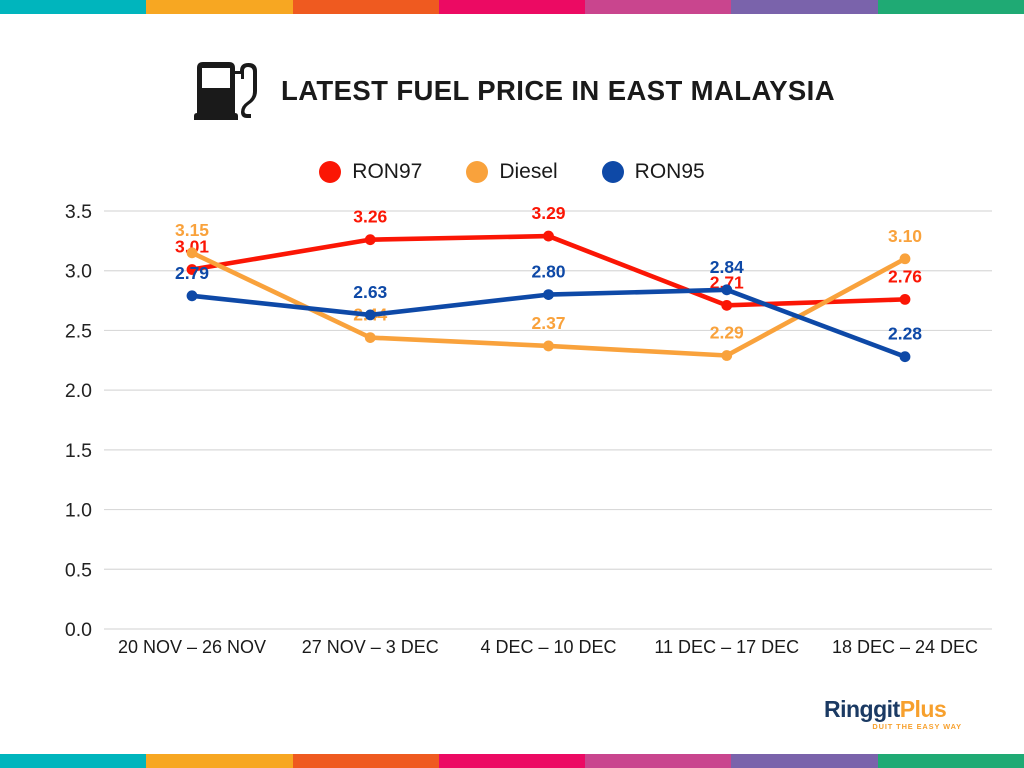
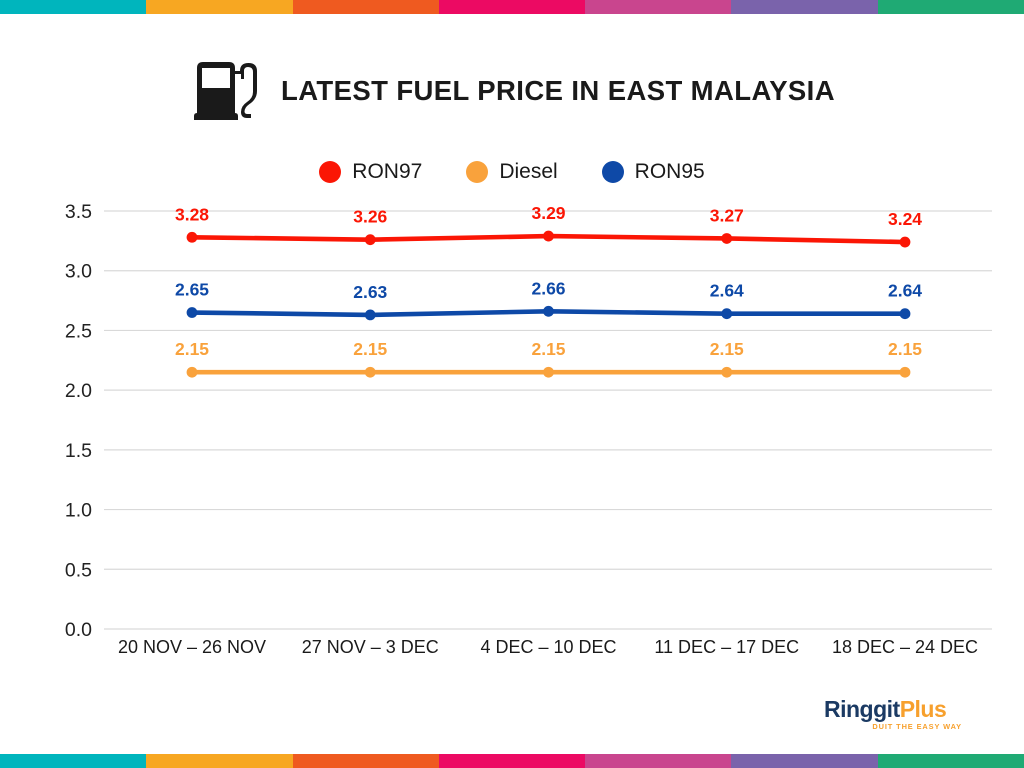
RON97/20 NOV – 26 NOV: 3.01 -> 3.28
Diesel/20 NOV – 26 NOV: 3.15 -> 2.15
RON95/20 NOV – 26 NOV: 2.79 -> 2.65
Diesel/27 NOV – 3 DEC: 2.44 -> 2.15
Diesel/4 DEC – 10 DEC: 2.37 -> 2.15
RON95/4 DEC – 10 DEC: 2.80 -> 2.66
RON97/11 DEC – 17 DEC: 2.71 -> 3.27
Diesel/11 DEC – 17 DEC: 2.29 -> 2.15
RON95/11 DEC – 17 DEC: 2.84 -> 2.64
RON97/18 DEC – 24 DEC: 2.76 -> 3.24
Diesel/18 DEC – 24 DEC: 3.10 -> 2.15
RON95/18 DEC – 24 DEC: 2.28 -> 2.64
